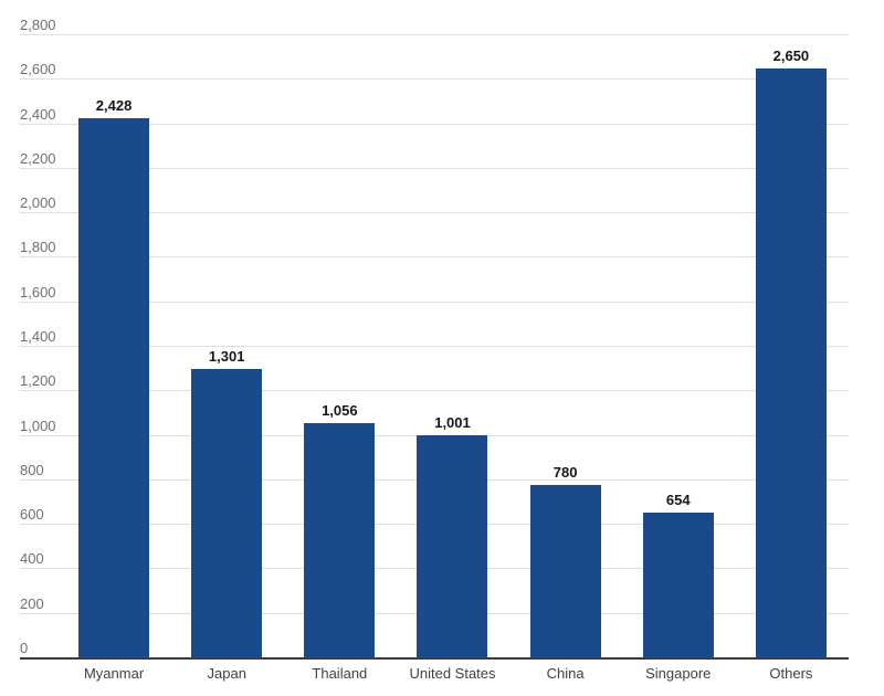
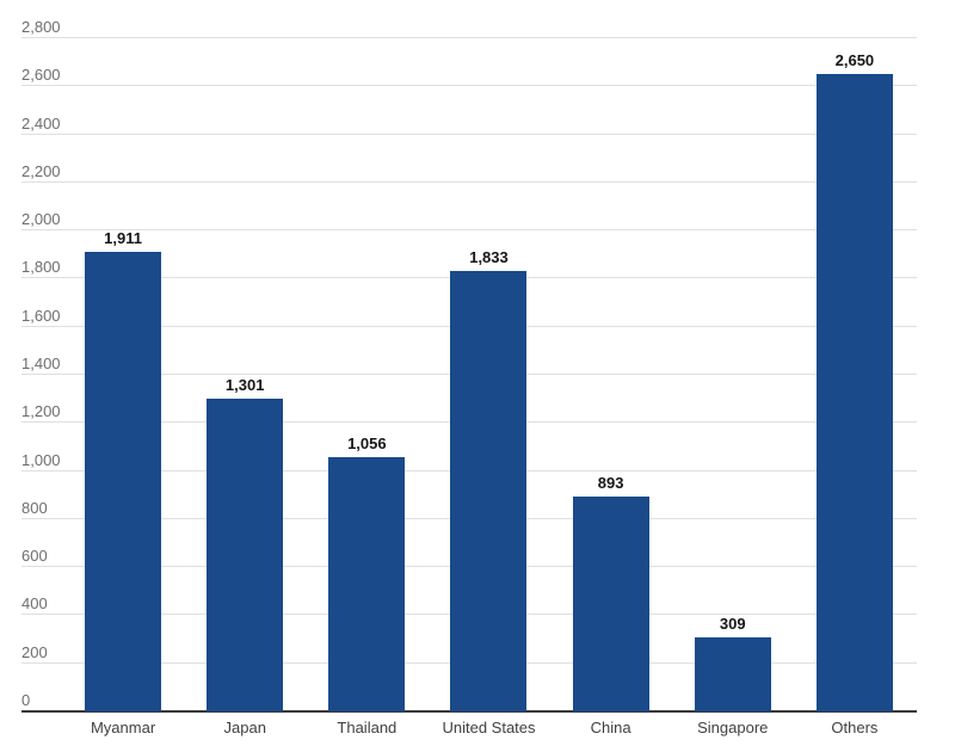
Myanmar: 2,428 -> 1,911
United States: 1,001 -> 1,833
China: 780 -> 893
Singapore: 654 -> 309
